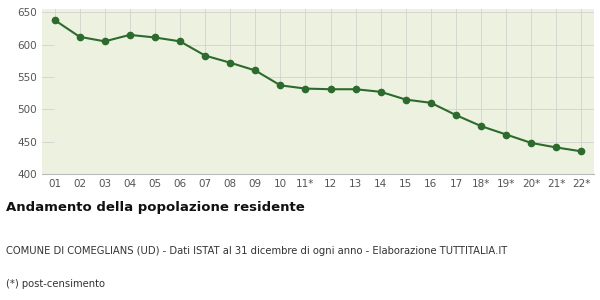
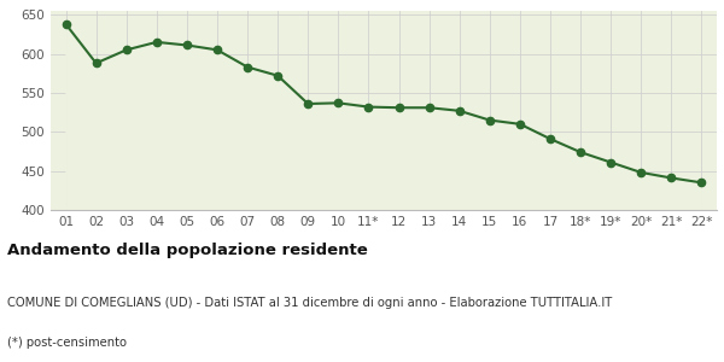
02: 612 -> 588
09: 560 -> 536
